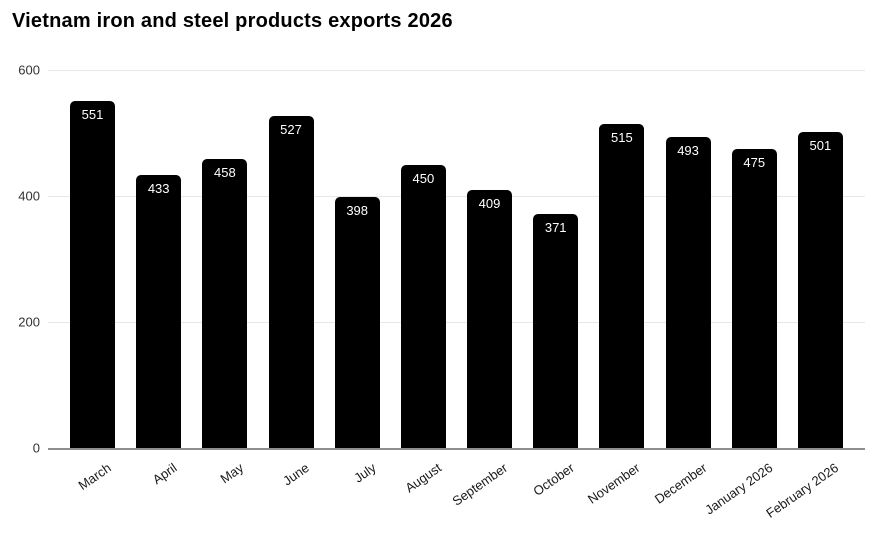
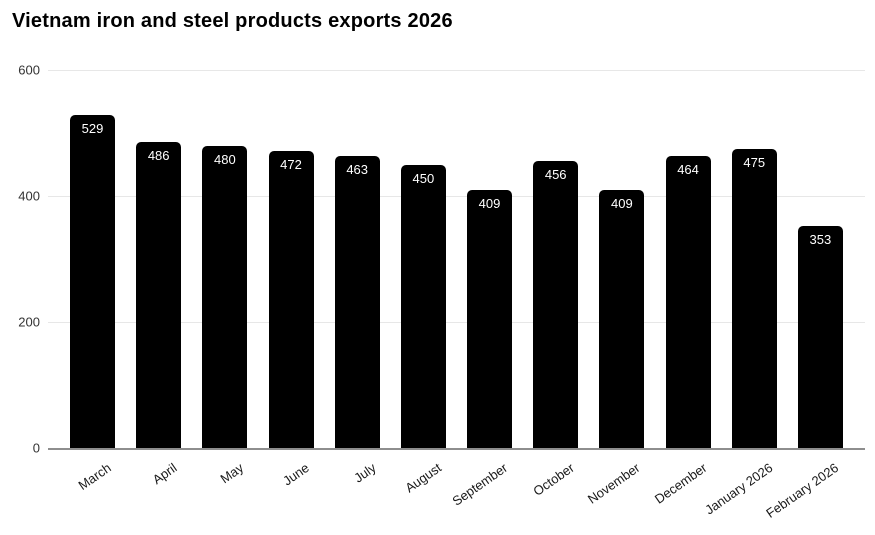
March: 551 -> 529
April: 433 -> 486
May: 458 -> 480
June: 527 -> 472
July: 398 -> 463
October: 371 -> 456
November: 515 -> 409
December: 493 -> 464
February 2026: 501 -> 353
